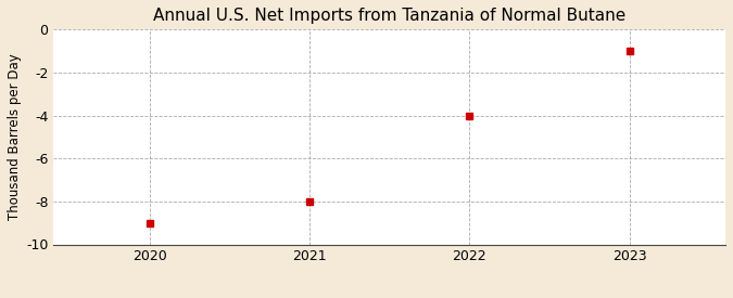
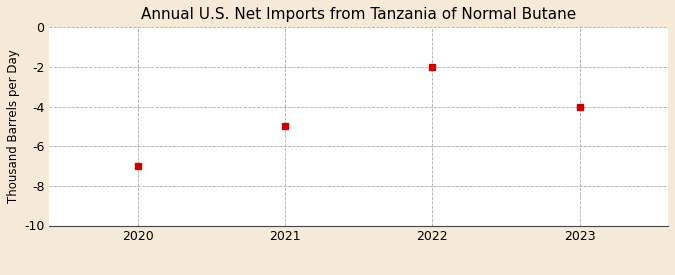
2020: -9 -> -7
2021: -8 -> -5
2022: -4 -> -2
2023: -1 -> -4
